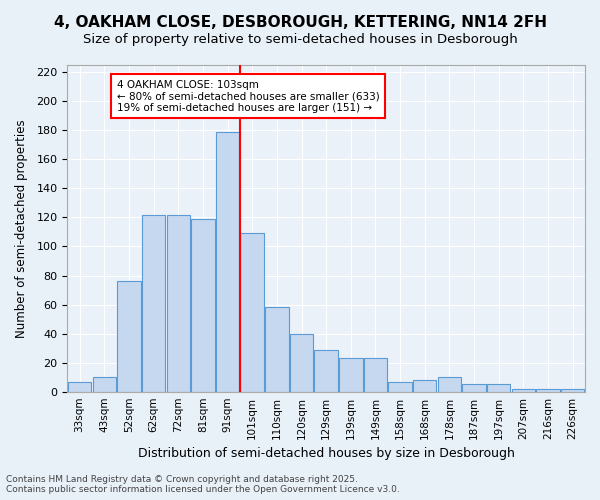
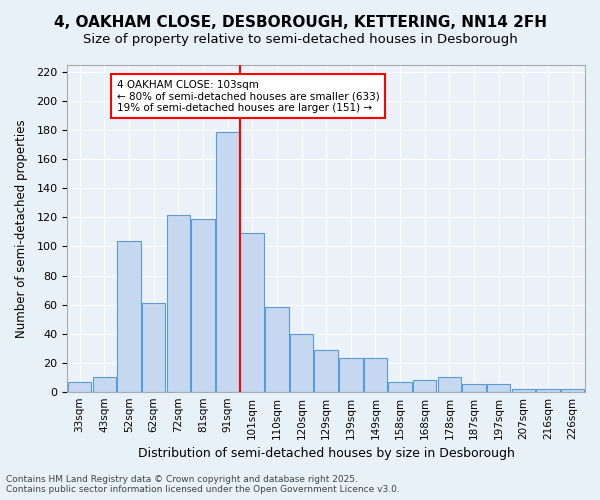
52sqm: 76 -> 104
62sqm: 122 -> 61
